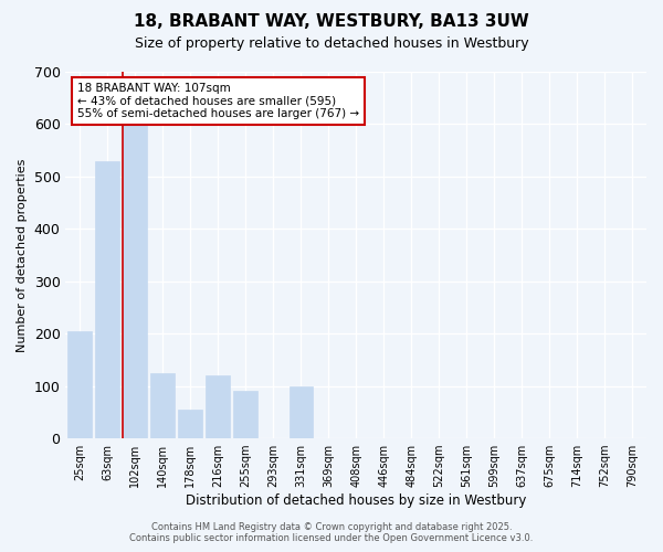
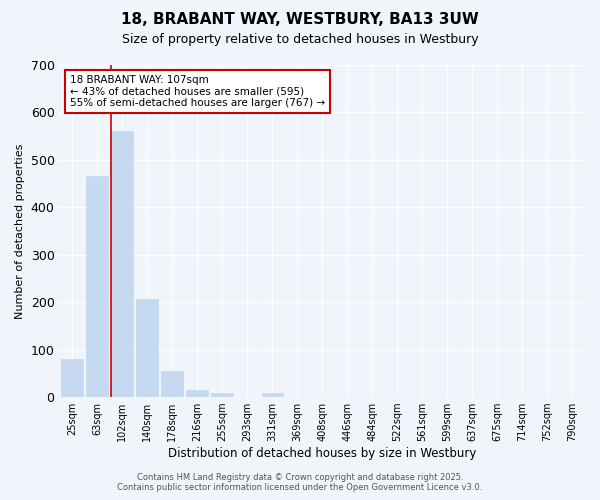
25sqm: 205 -> 80
63sqm: 530 -> 467
102sqm: 605 -> 560
140sqm: 125 -> 207
216sqm: 120 -> 15
255sqm: 90 -> 8
331sqm: 100 -> 8
